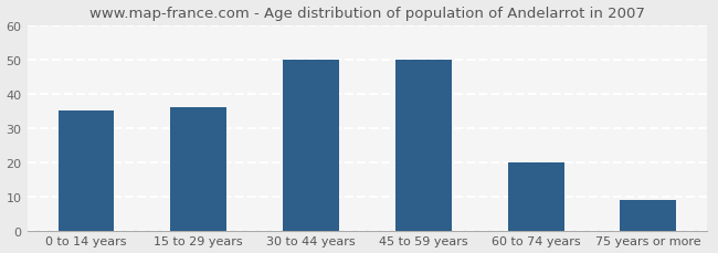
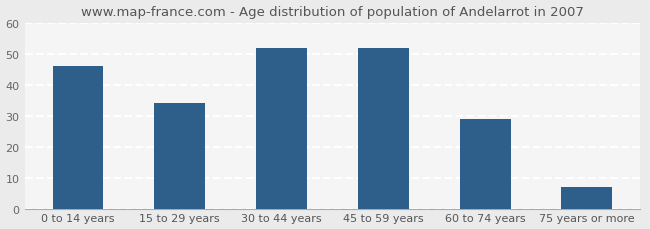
0 to 14 years: 35 -> 46
15 to 29 years: 36 -> 34
30 to 44 years: 50 -> 52
45 to 59 years: 50 -> 52
60 to 74 years: 20 -> 29
75 years or more: 9 -> 7
